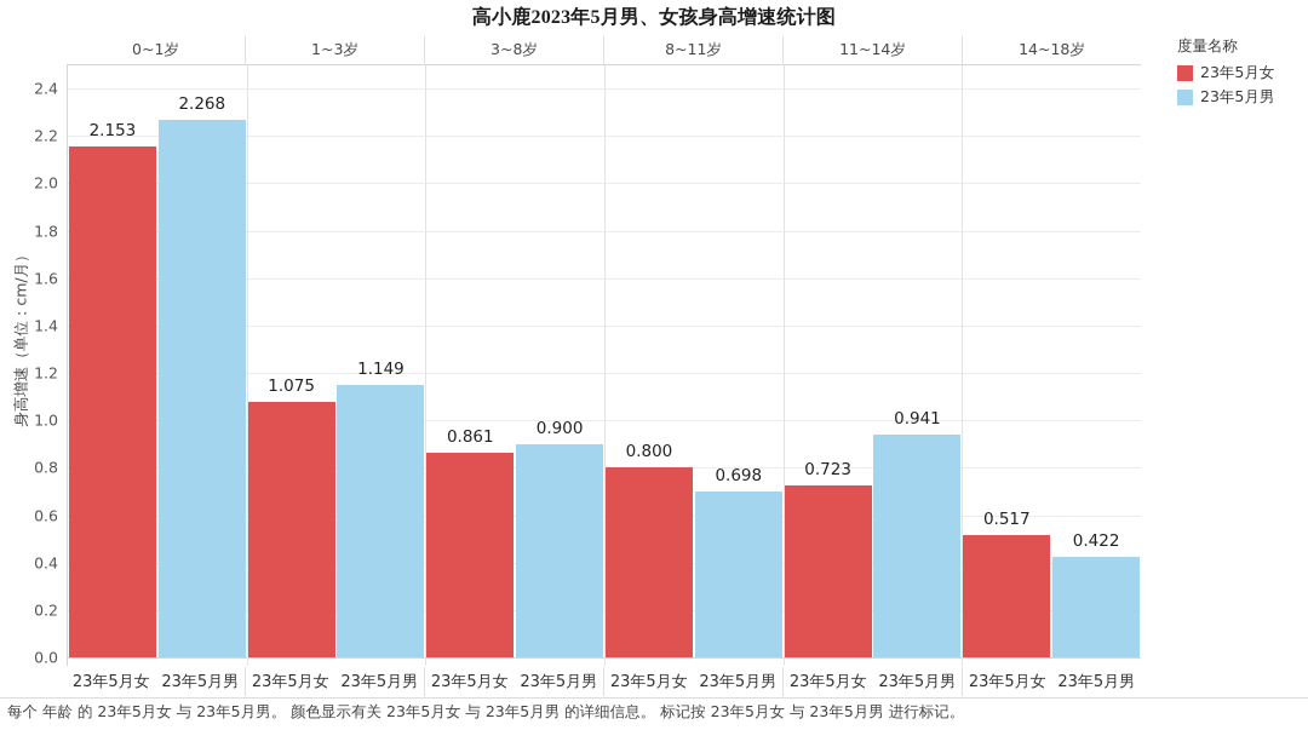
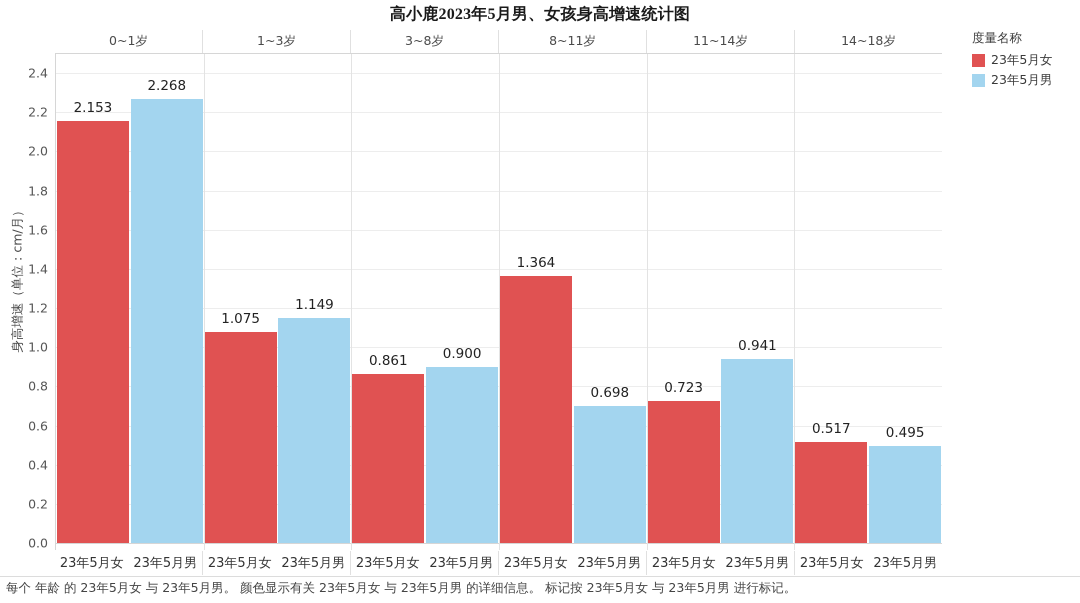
23年5月女/8~11岁: 0.800 -> 1.364
23年5月男/14~18岁: 0.422 -> 0.495
